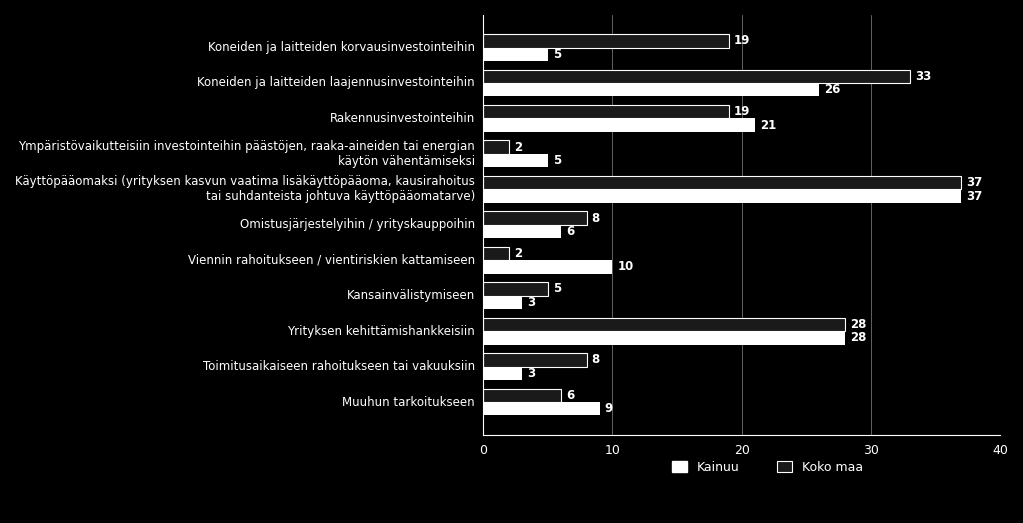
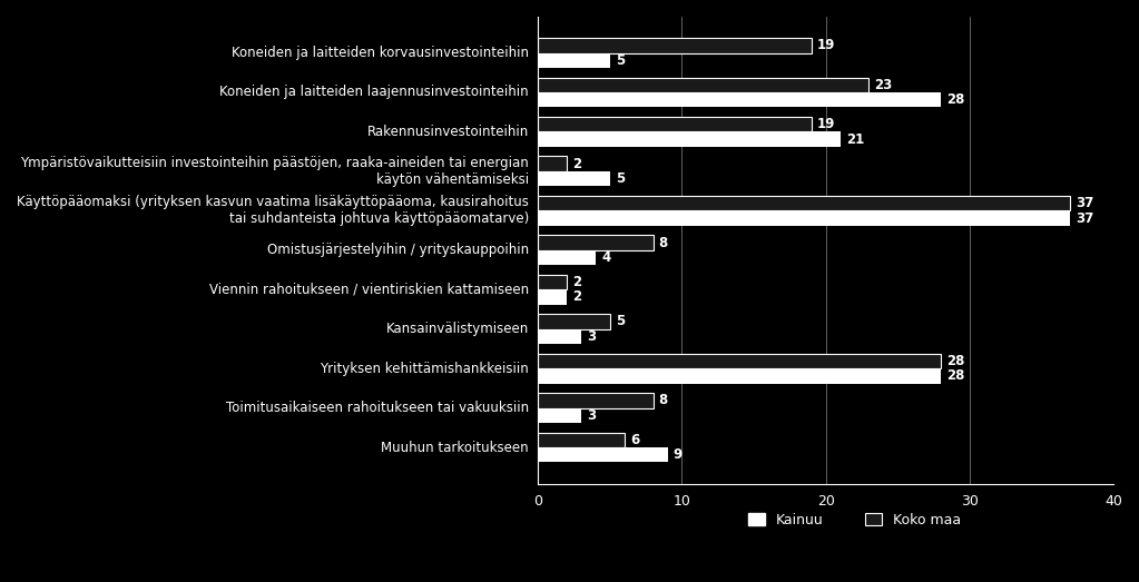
Koko maa/Koneiden ja laitteiden laajennusinvestointeihin: 33 -> 23
Kainuu/Koneiden ja laitteiden laajennusinvestointeihin: 26 -> 28
Kainuu/Omistusjärjestelyihin / yrityskauppoihin: 6 -> 4
Kainuu/Viennin rahoitukseen / vientiriskien kattamiseen: 10 -> 2
